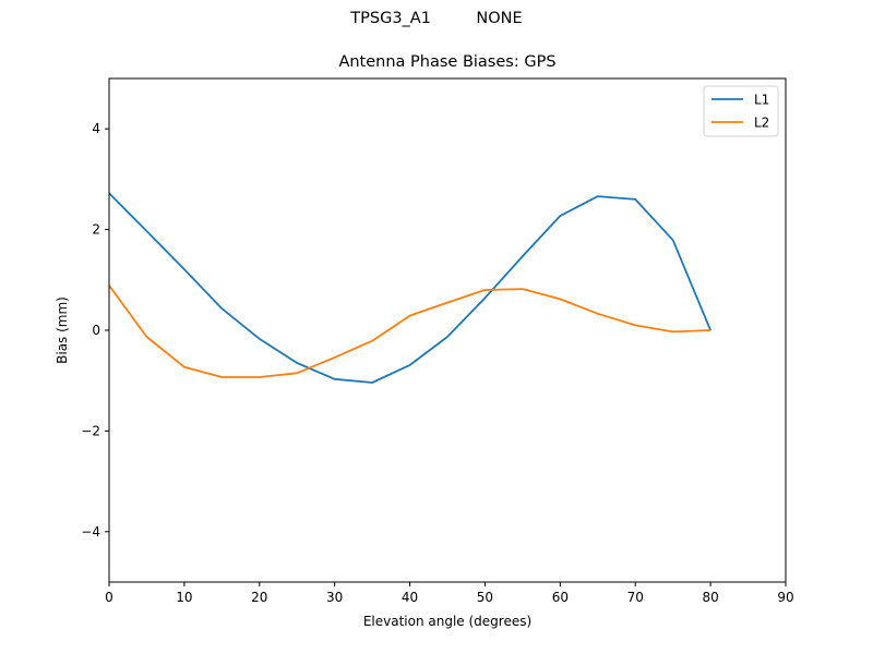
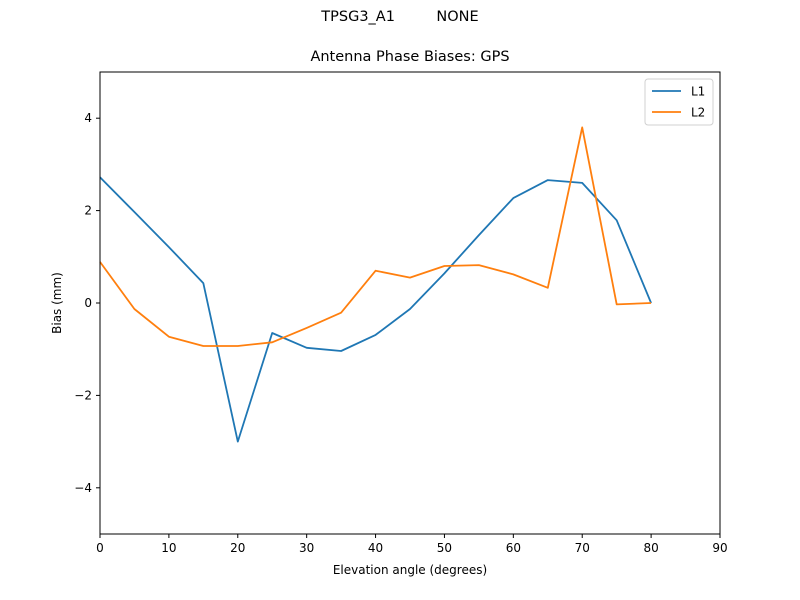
L1/20: -0.2 -> -3.0
L2/40: 0.3 -> 0.7
L2/70: 0.1 -> 3.8
